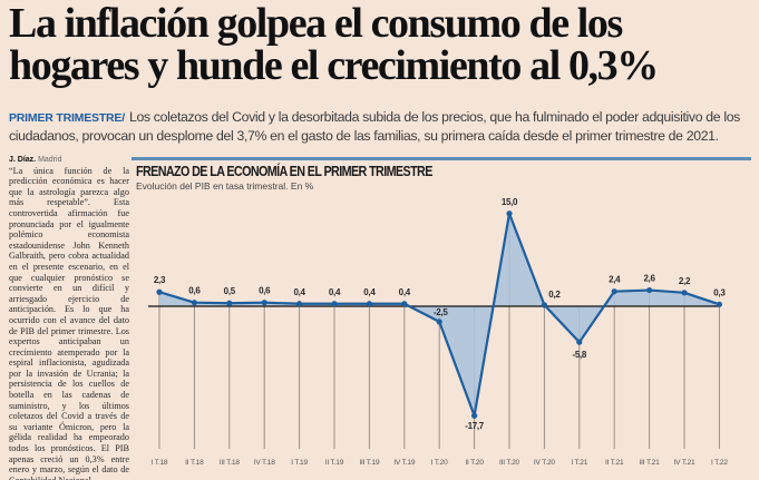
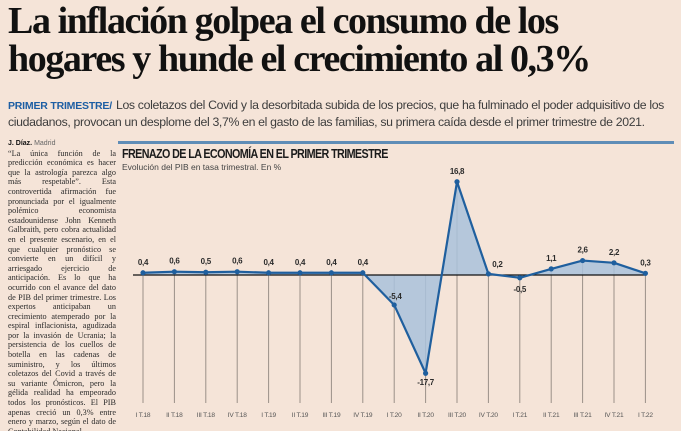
I T.18: 2,3 -> 0,4
I T.20: -2,5 -> -5,4
III T.20: 15,0 -> 16,8
I T.21: -5,8 -> -0,5
II T.21: 2,4 -> 1,1
